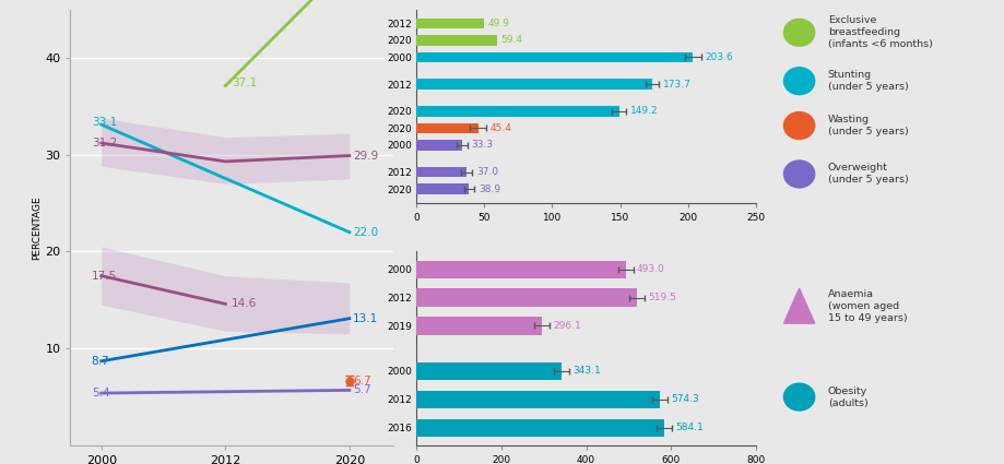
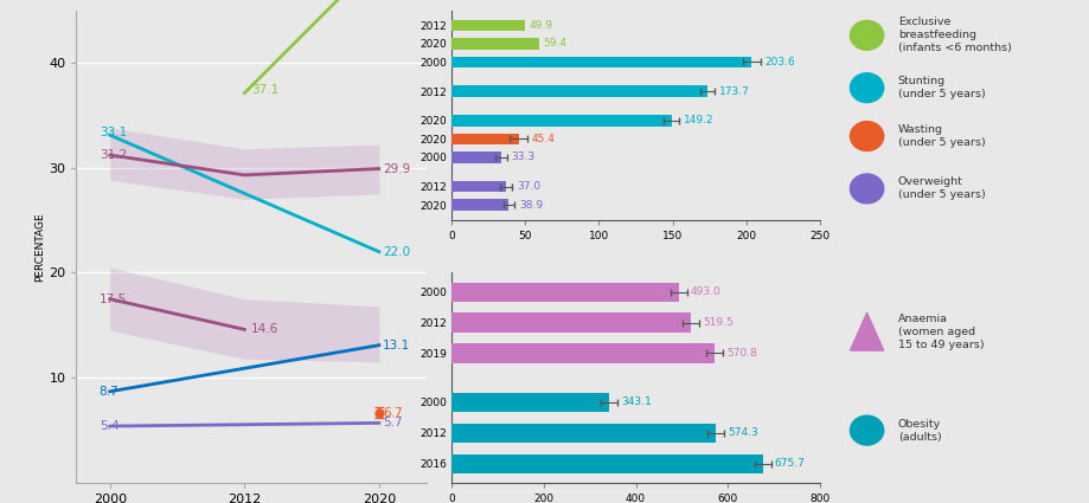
2019: 296.1 -> 570.8
2016: 584.1 -> 675.7
